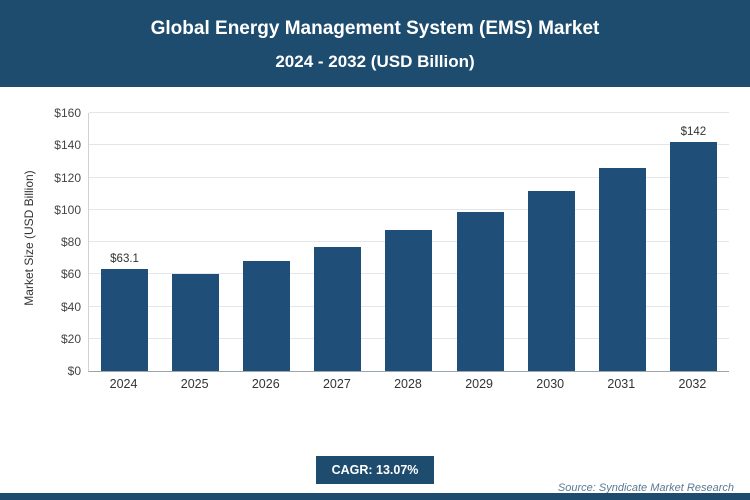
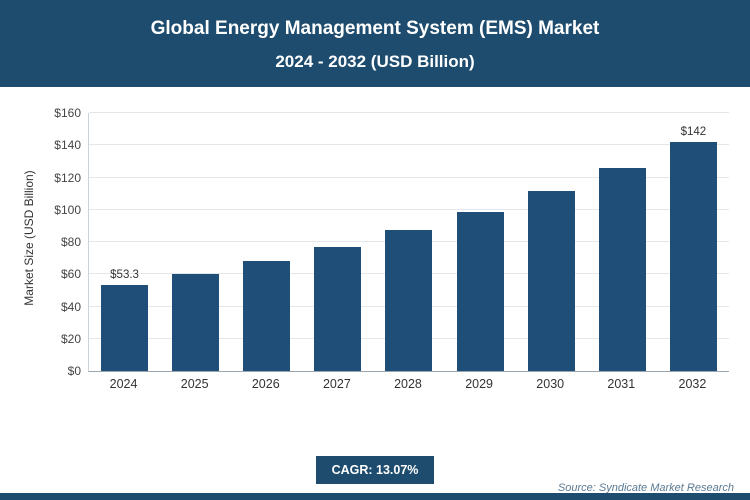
2024: $63.1 -> $53.3
